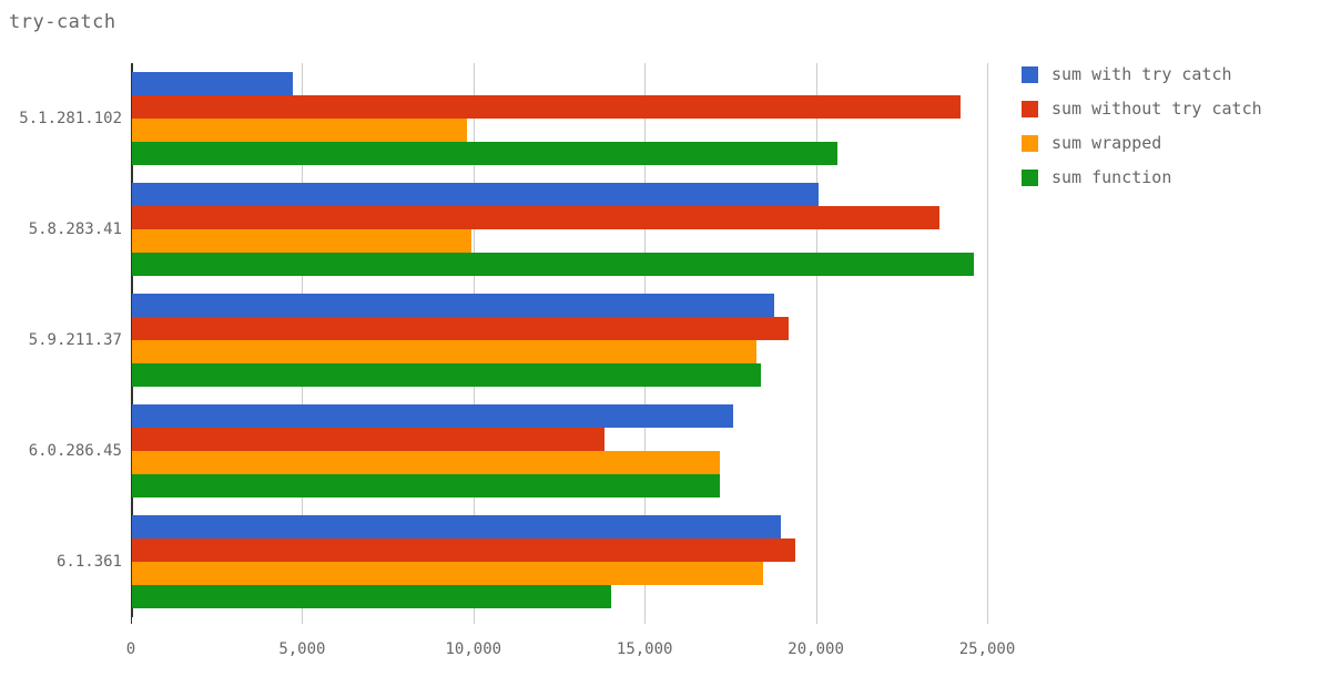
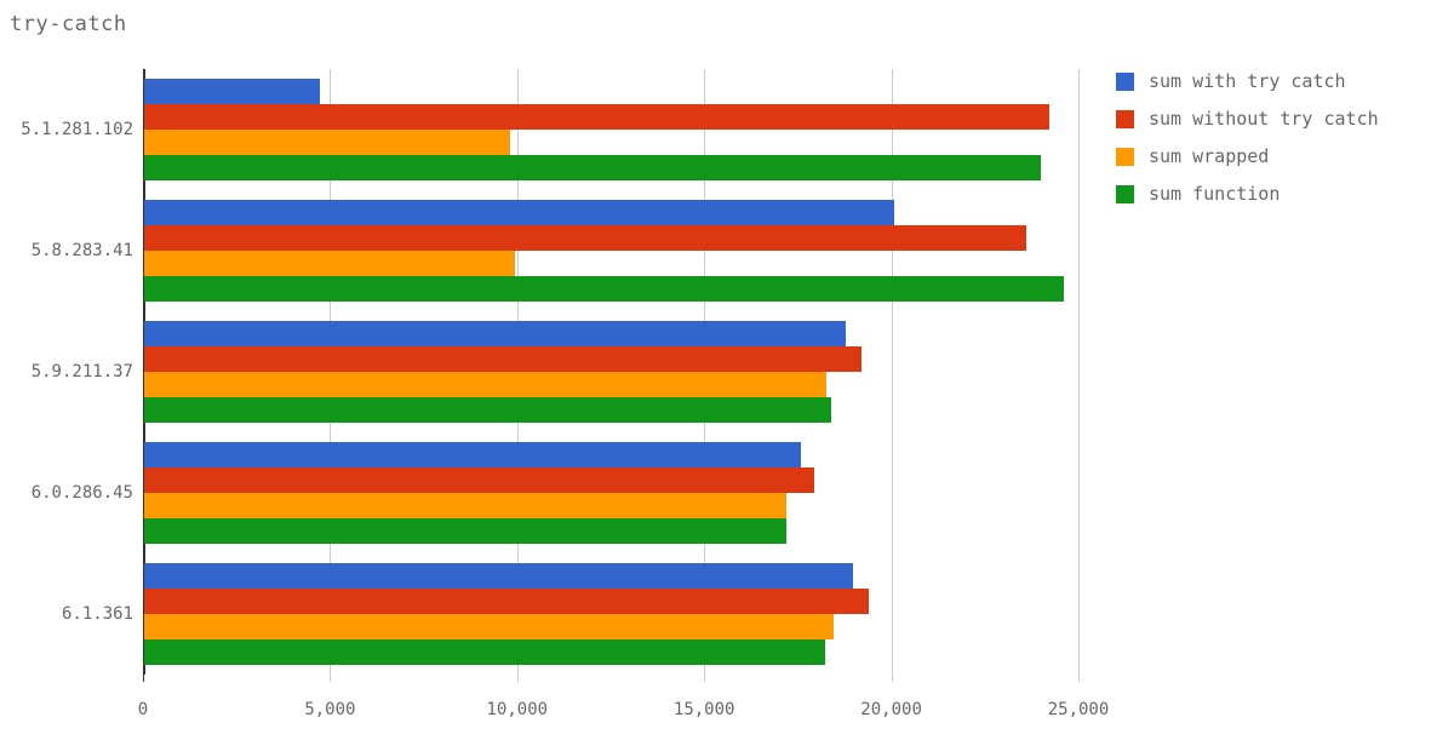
sum function/5.1.281.102: 20600 -> 24000
sum without try catch/6.0.286.45: 13800 -> 17900
sum function/6.1.361: 14000 -> 18200
